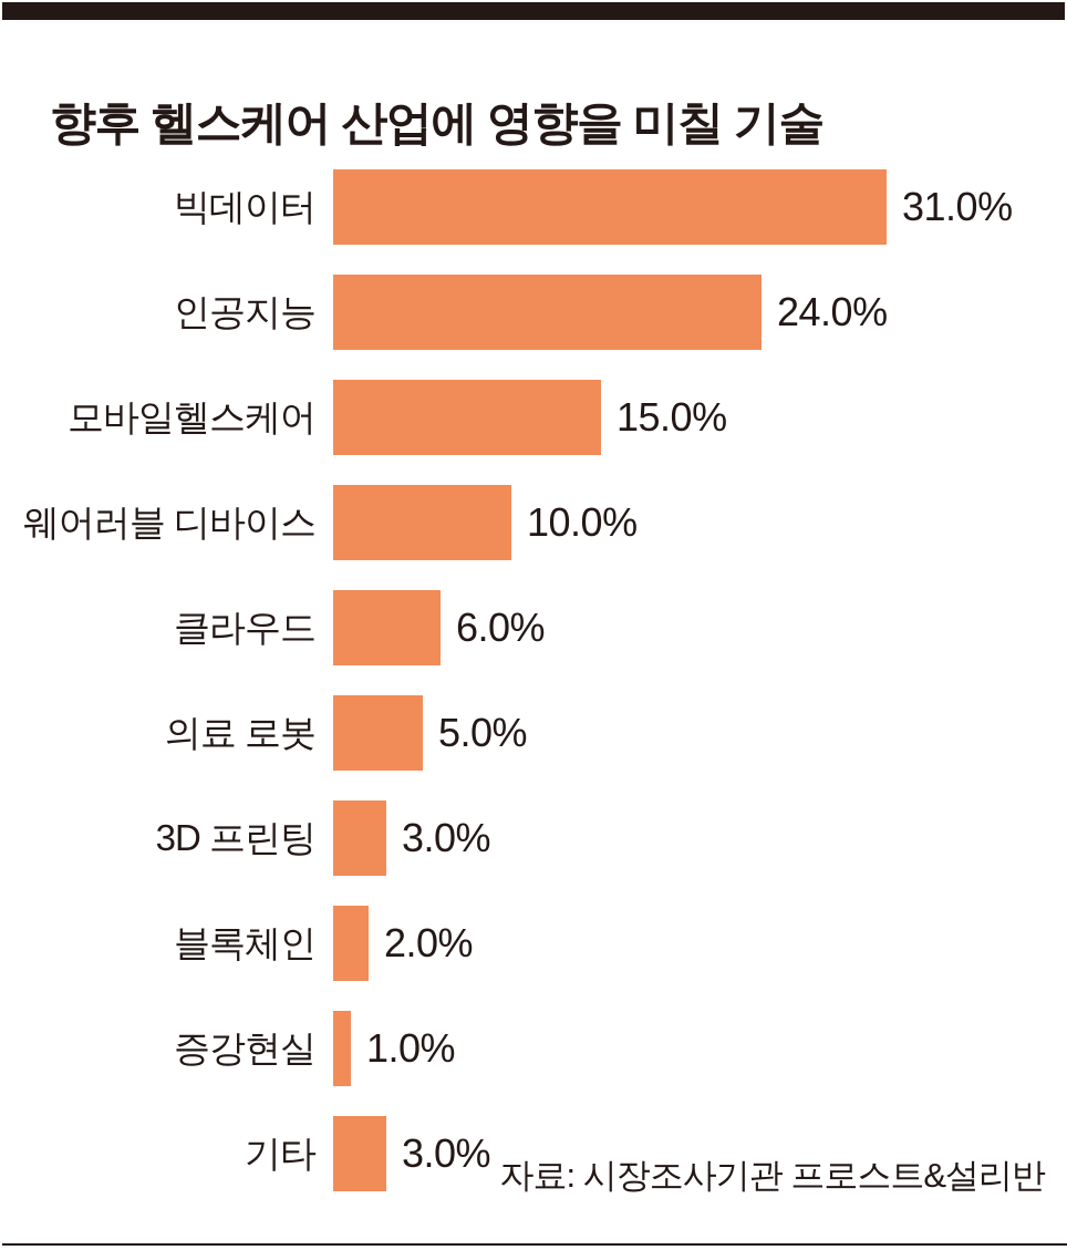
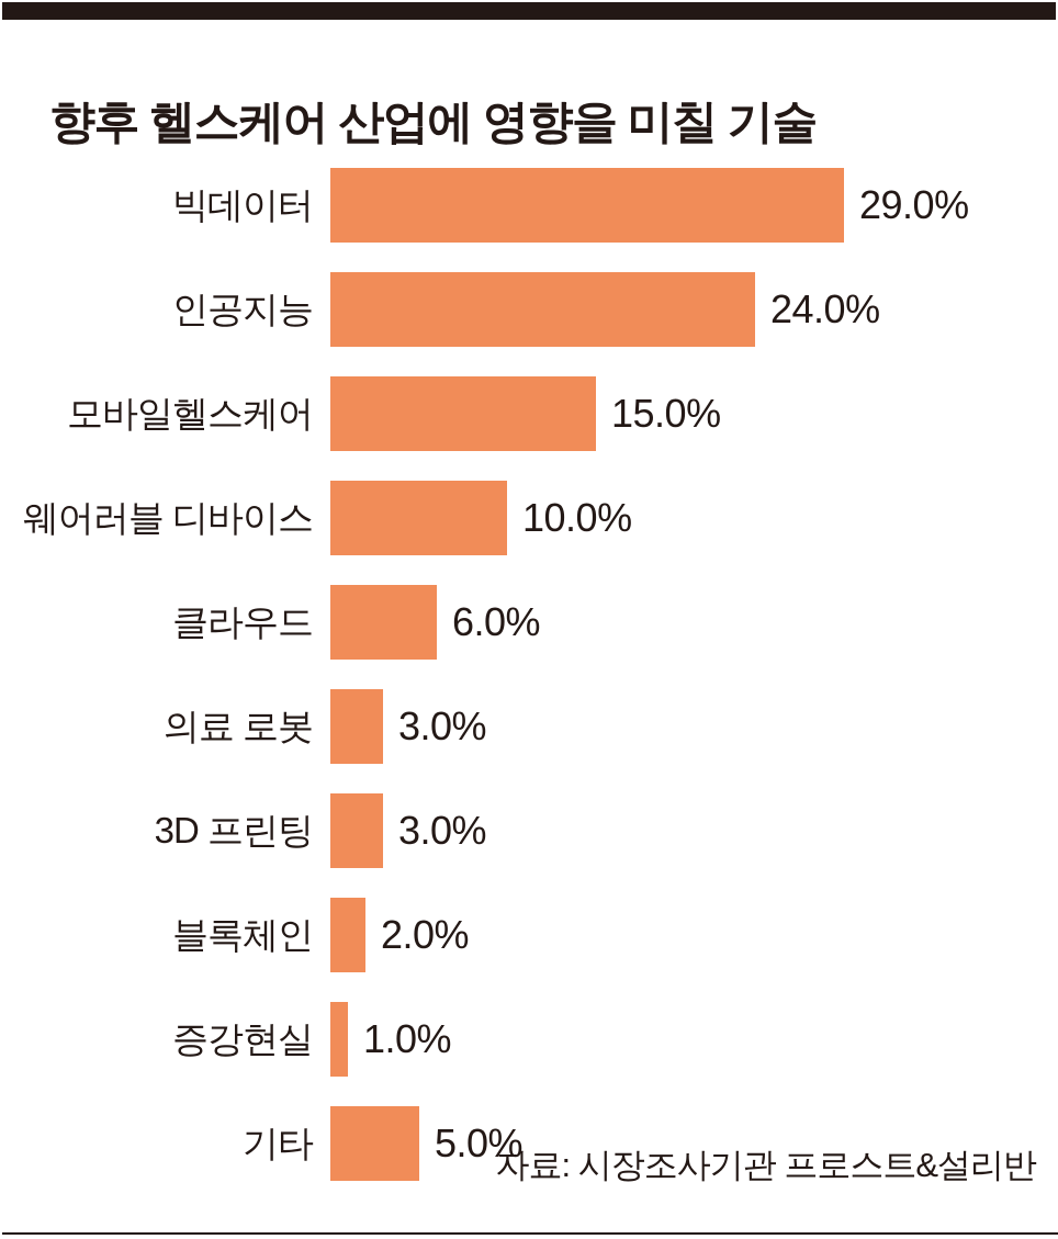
빅데이터: 31.0% -> 29.0%
의료 로봇: 5.0% -> 3.0%
기타: 3.0% -> 5.0%
